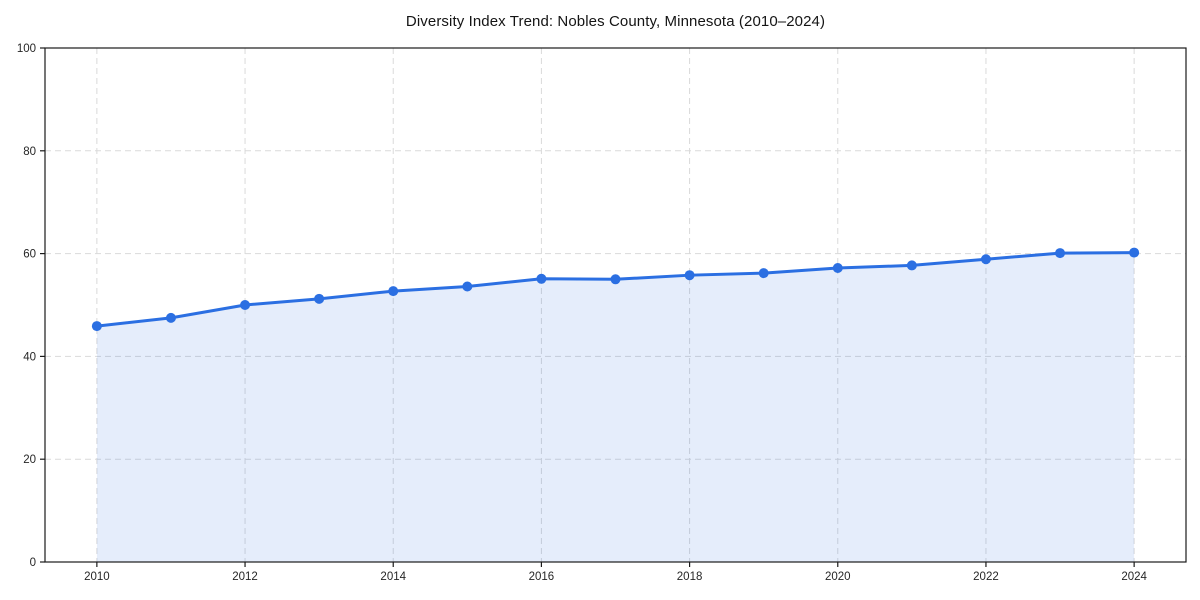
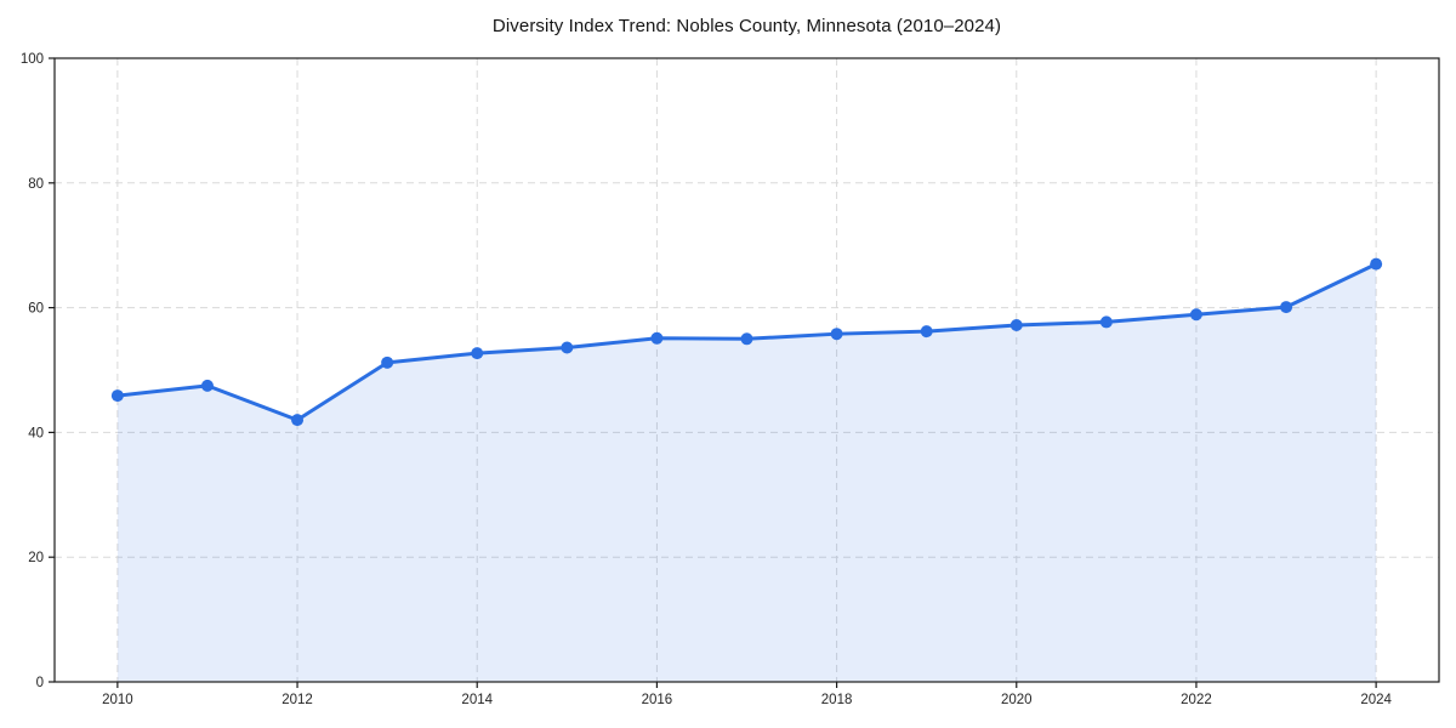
2012: 50 -> 42
2024: 60 -> 67
